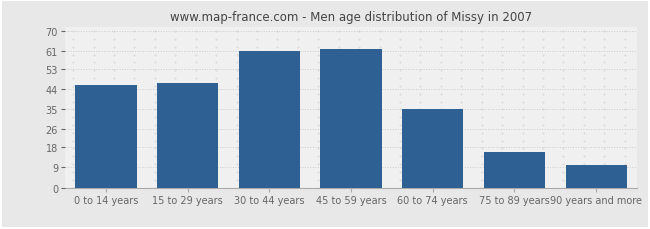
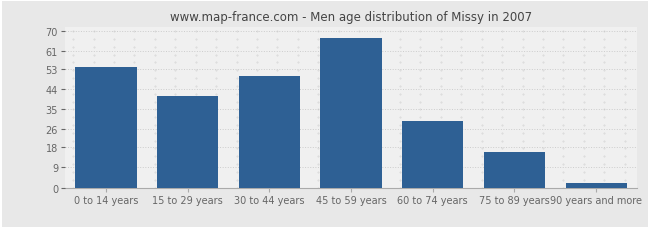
0 to 14 years: 46 -> 54
15 to 29 years: 47 -> 41
30 to 44 years: 61 -> 50
45 to 59 years: 62 -> 67
60 to 74 years: 35 -> 30
90 years and more: 10 -> 2
